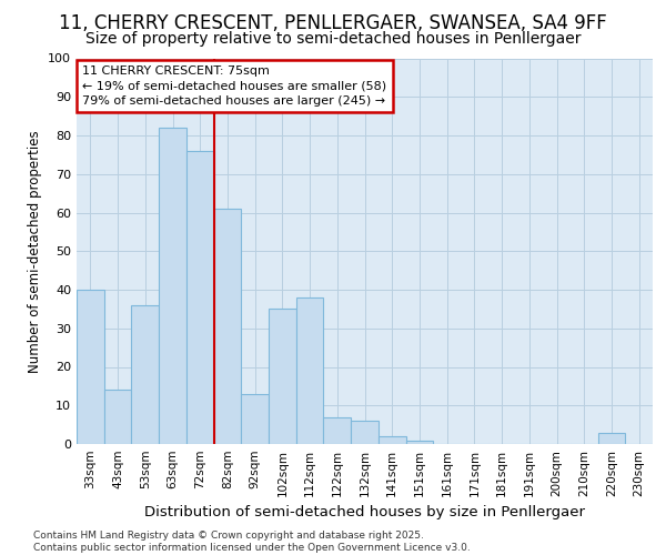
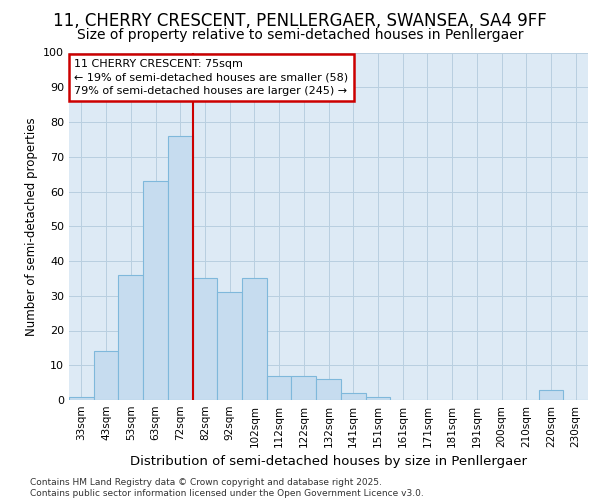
33sqm: 40 -> 1
63sqm: 82 -> 63
82sqm: 61 -> 35
92sqm: 13 -> 31
112sqm: 38 -> 7
